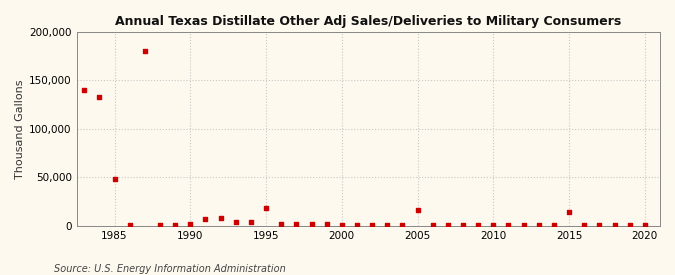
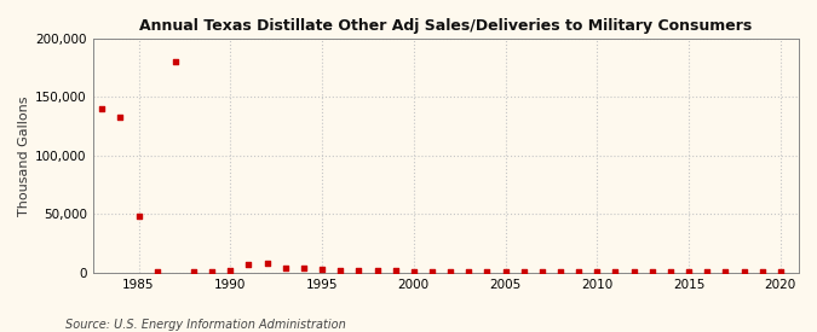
1995: 18,000 -> 3,000
2005: 16,000 -> 1,000
2015: 14,000 -> 1,000
